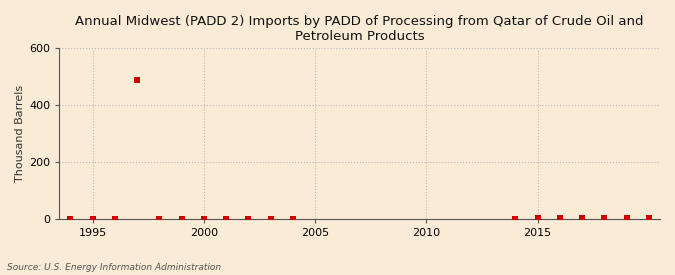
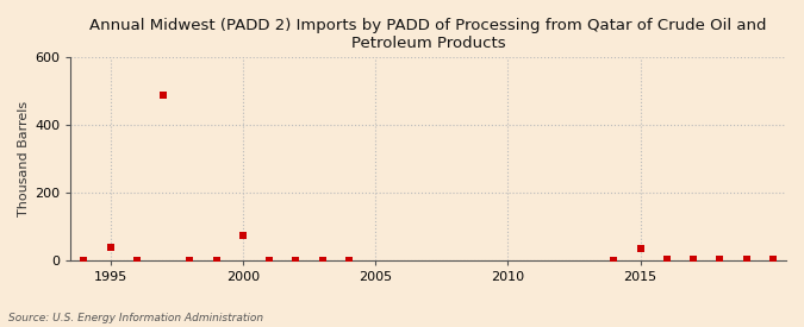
1995: 1 -> 40
2000: 1 -> 75
2015: 3 -> 35
